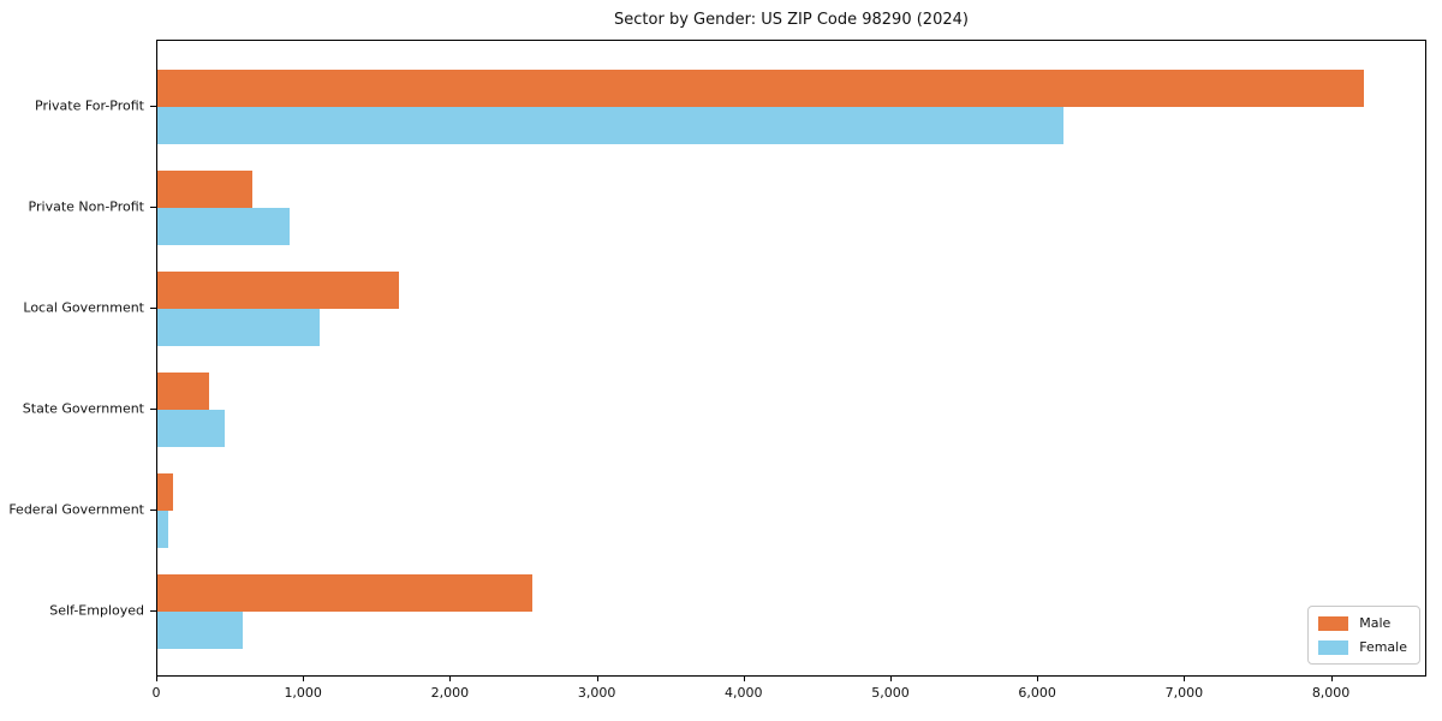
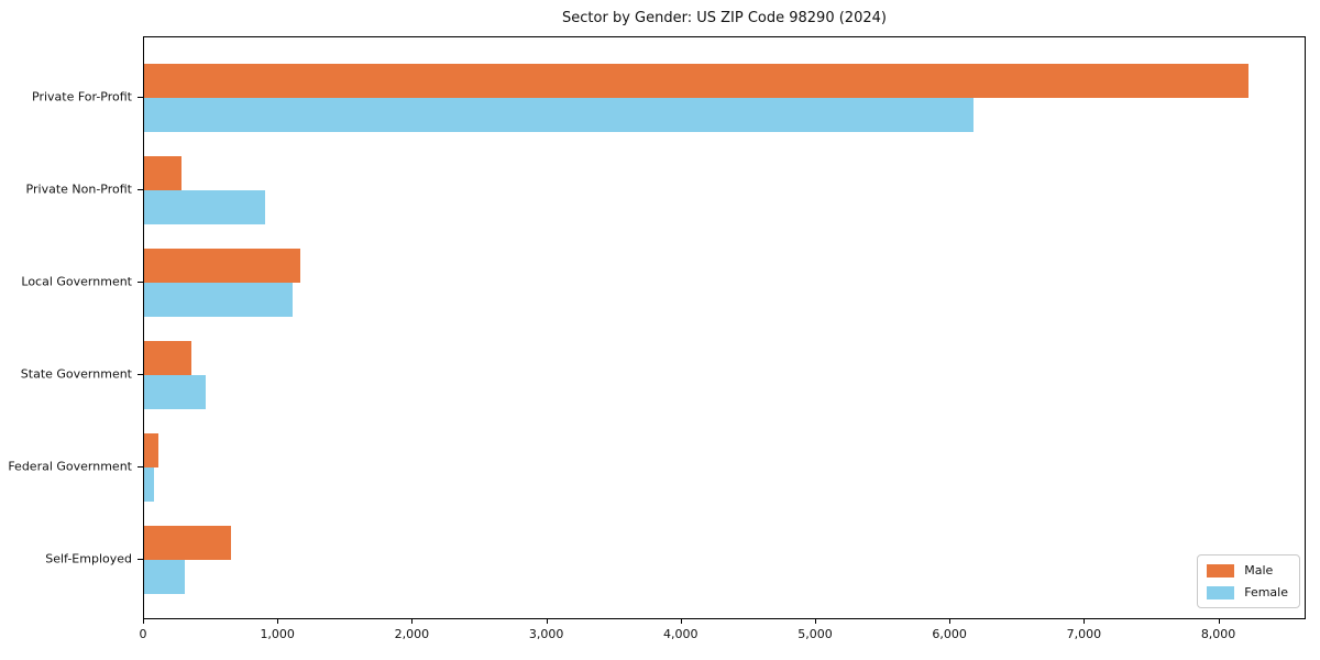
Male/Private Non-Profit: 650 -> 280
Male/Local Government: 1650 -> 1160
Male/Self-Employed: 2560 -> 650
Female/Self-Employed: 580 -> 300
